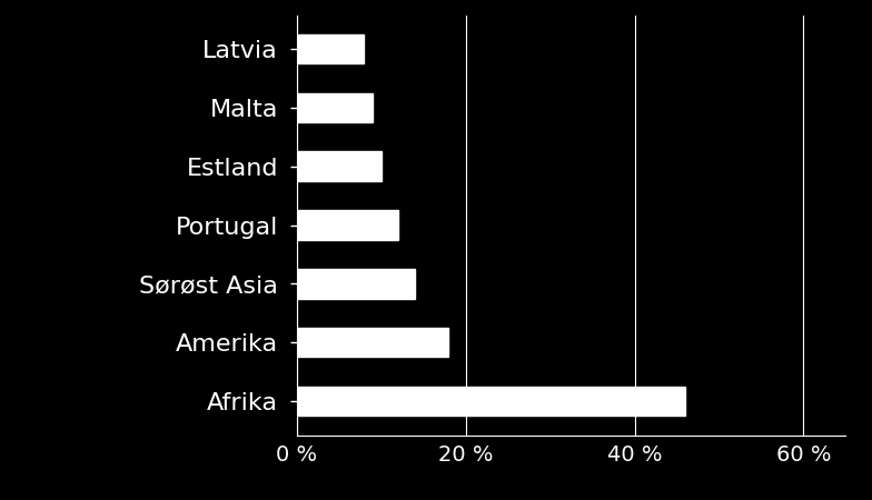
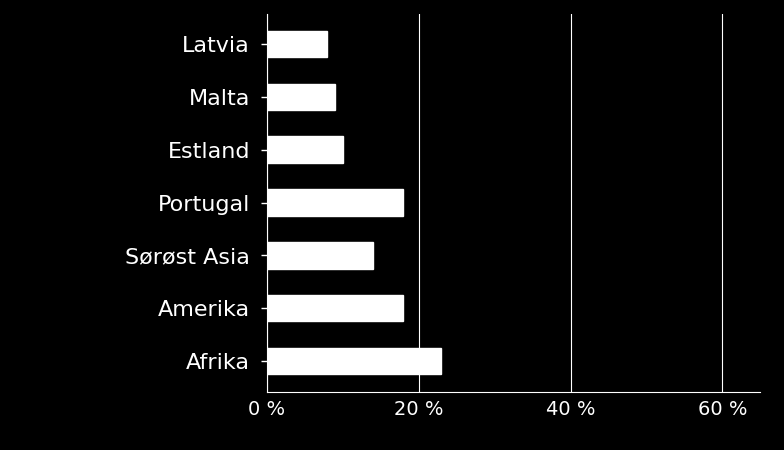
Portugal: 12 % -> 18 %
Afrika: 46 % -> 23 %
